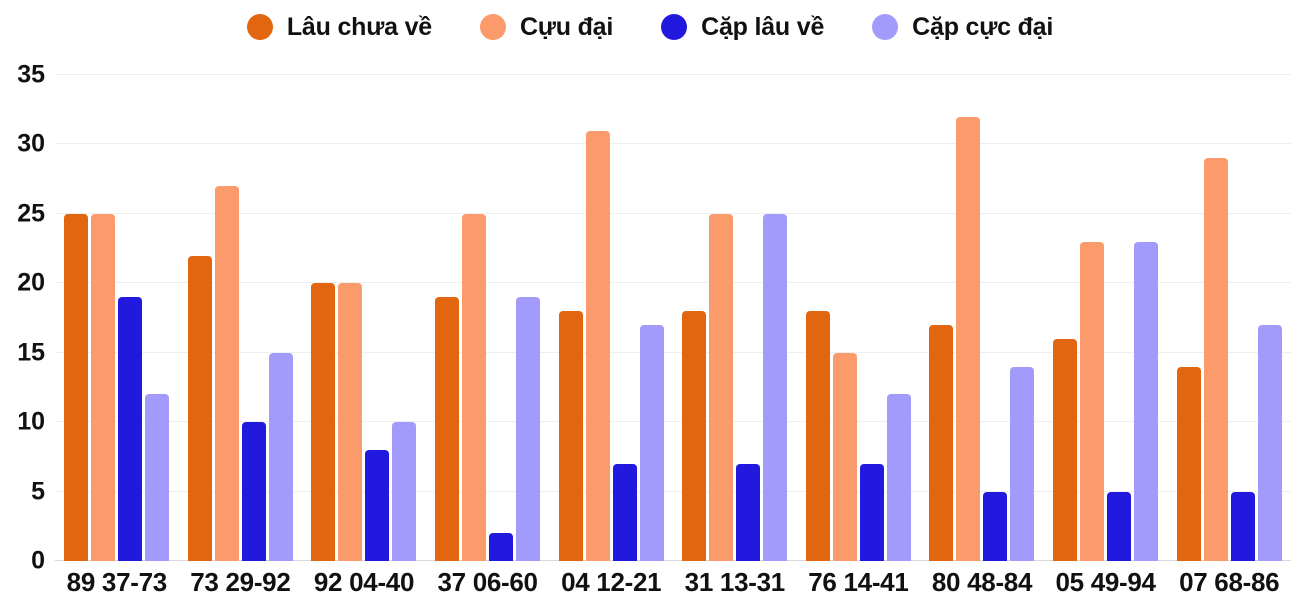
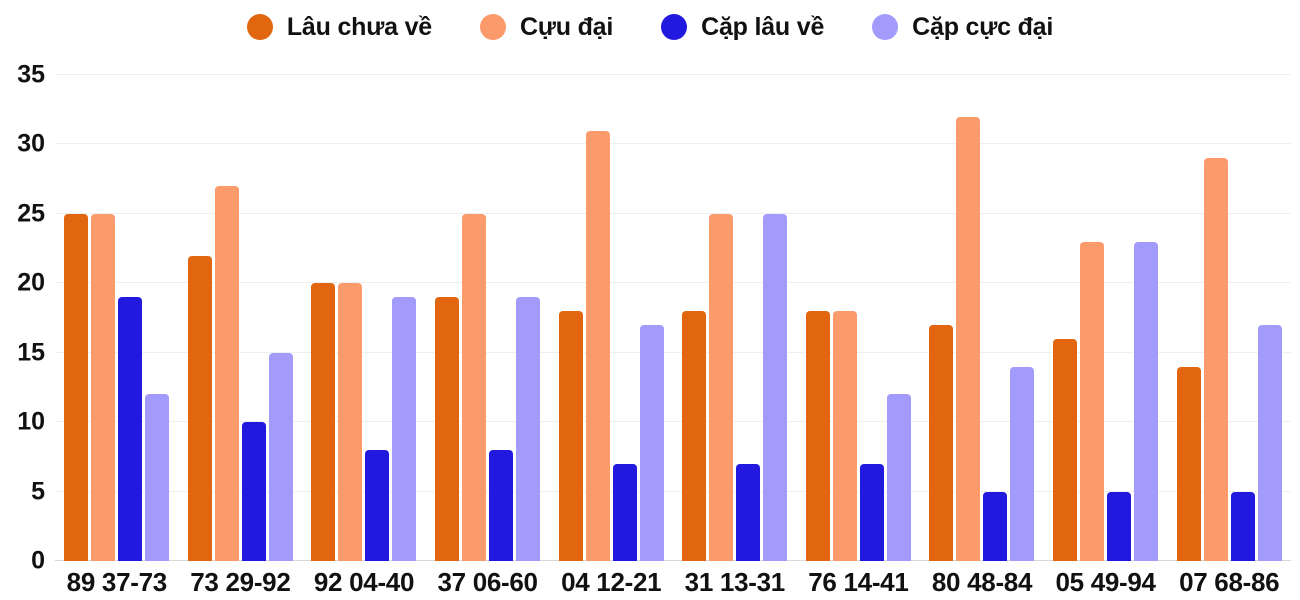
Cặp cực đại/92 04-40: 10 -> 19
Cặp lâu về/37 06-60: 2 -> 8
Cựu đại/76 14-41: 15 -> 18
